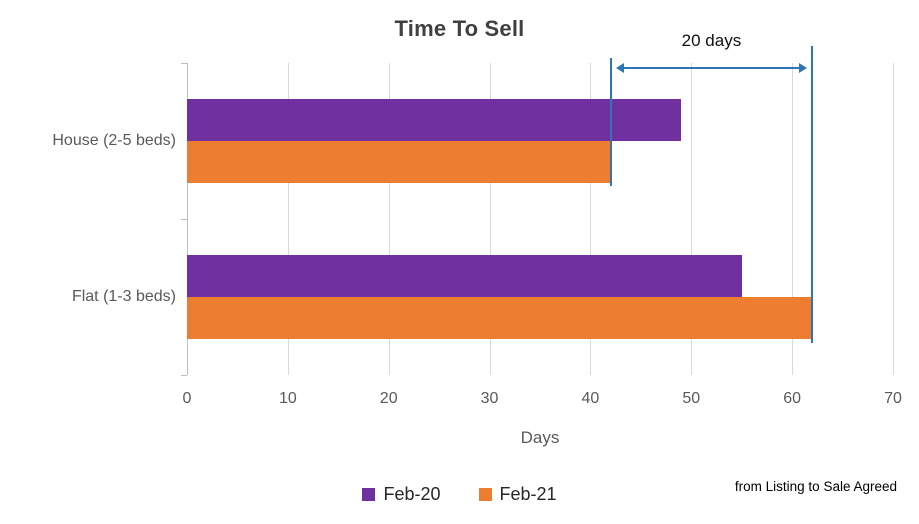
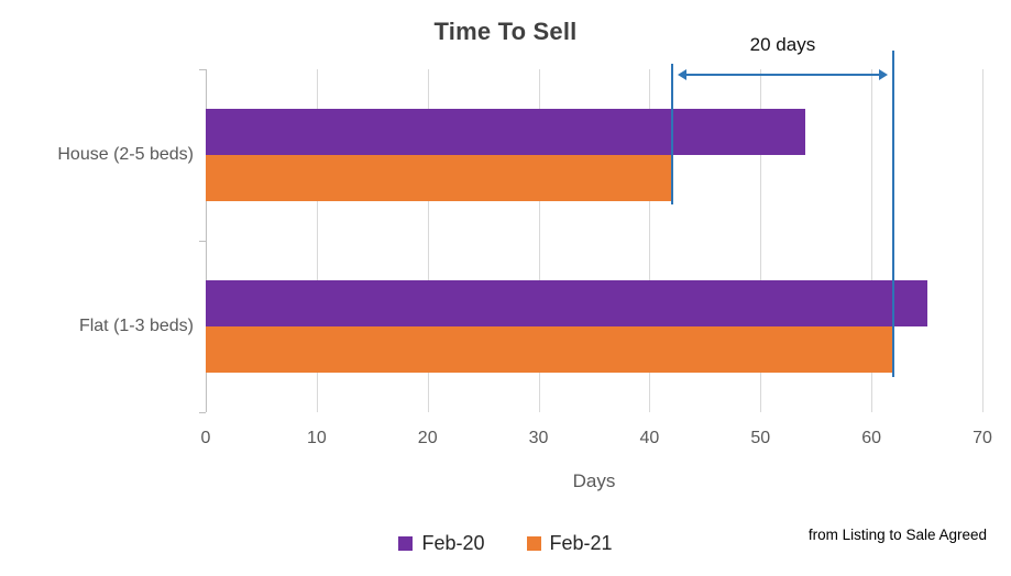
Feb-20/House (2-5 beds): 49 -> 54
Feb-20/Flat (1-3 beds): 55 -> 65
